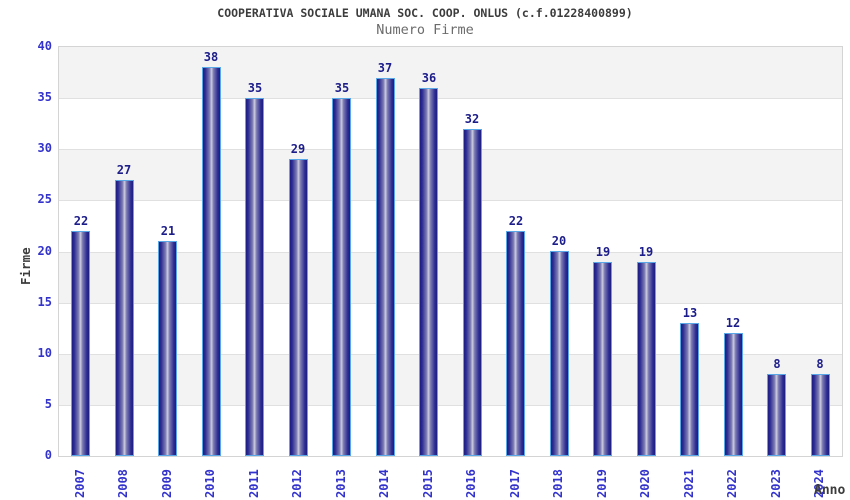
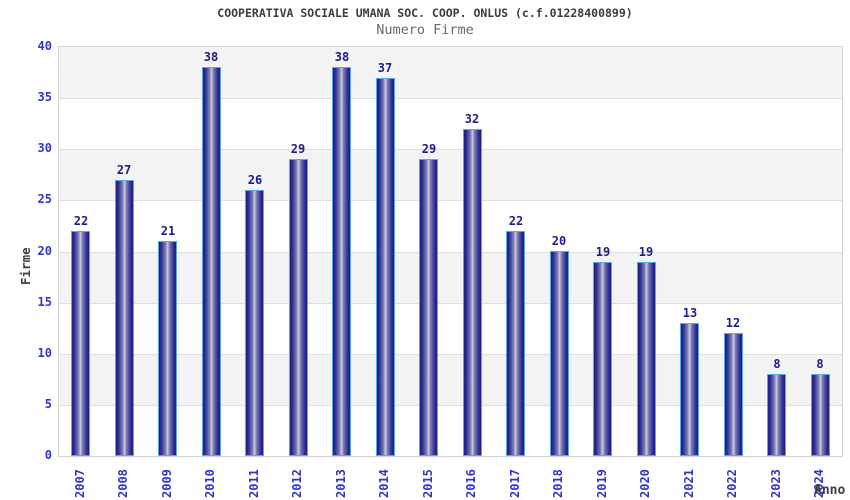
2011: 35 -> 26
2013: 35 -> 38
2015: 36 -> 29
